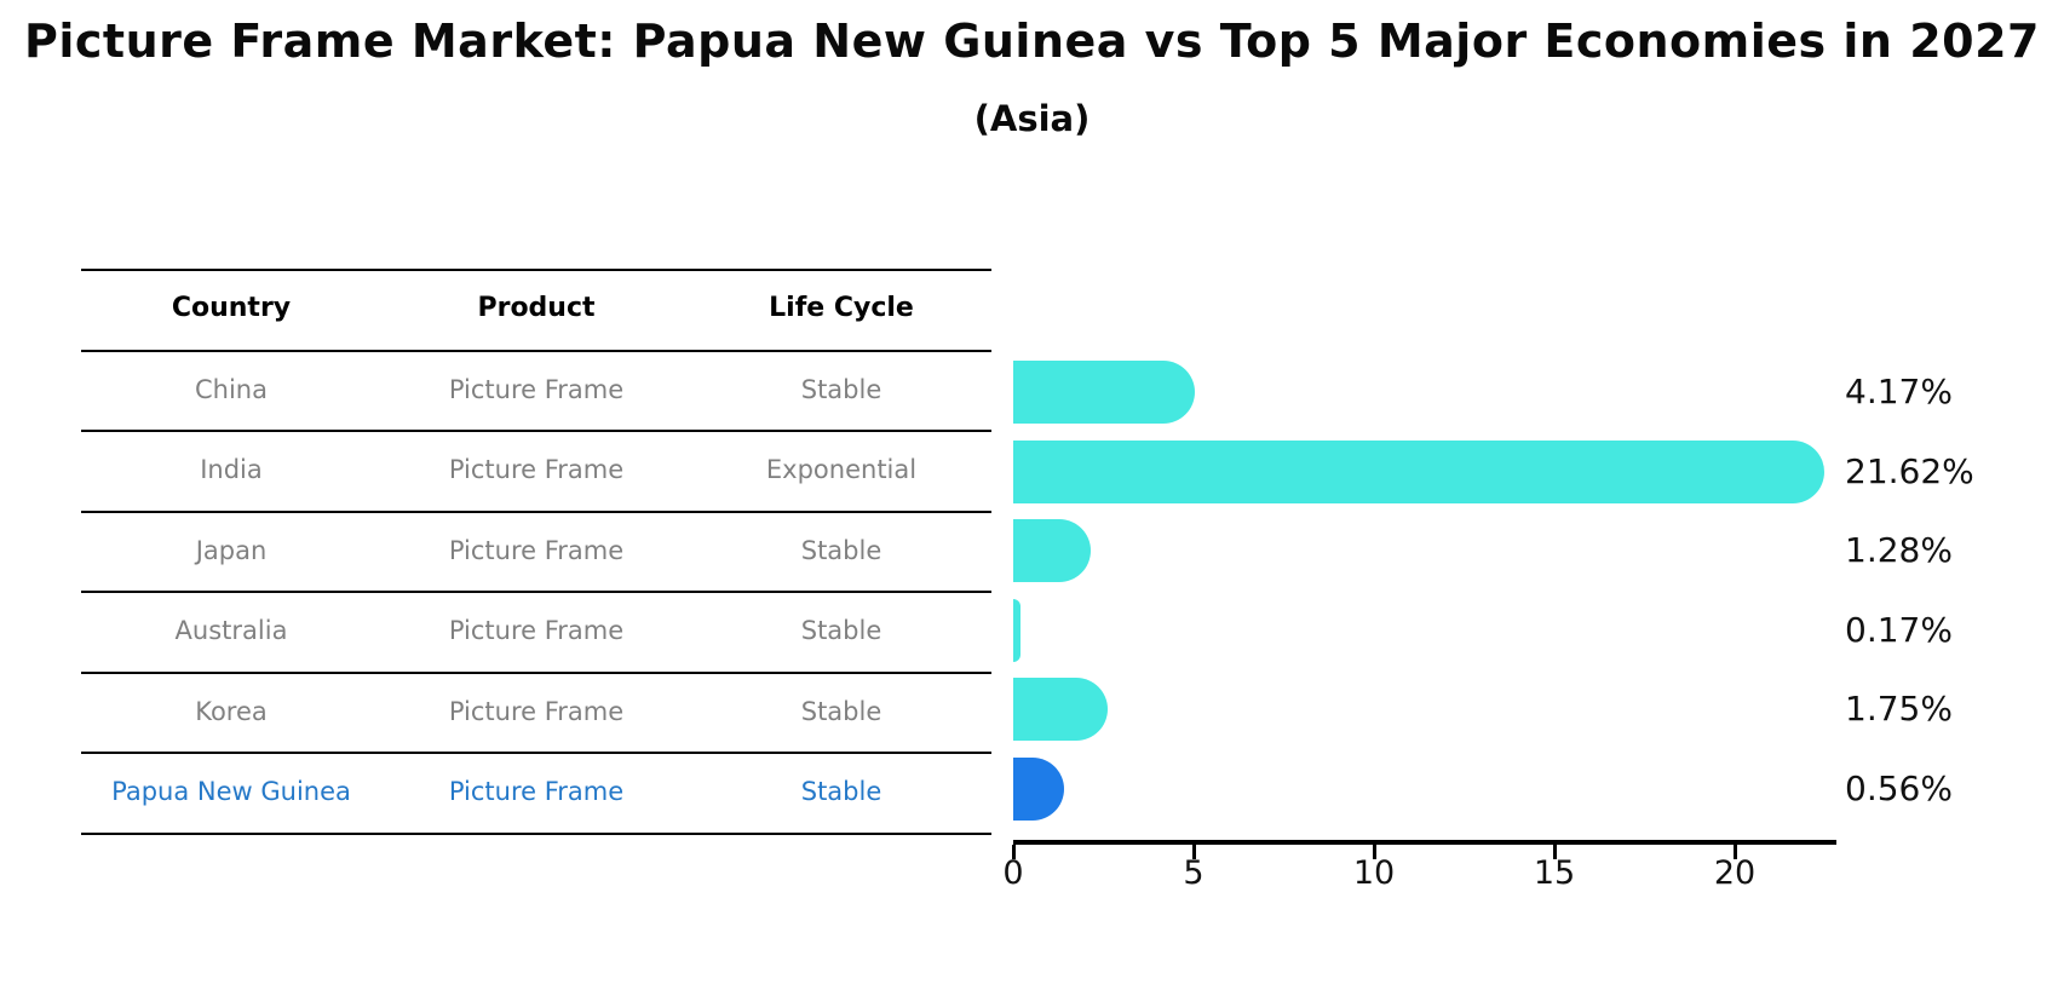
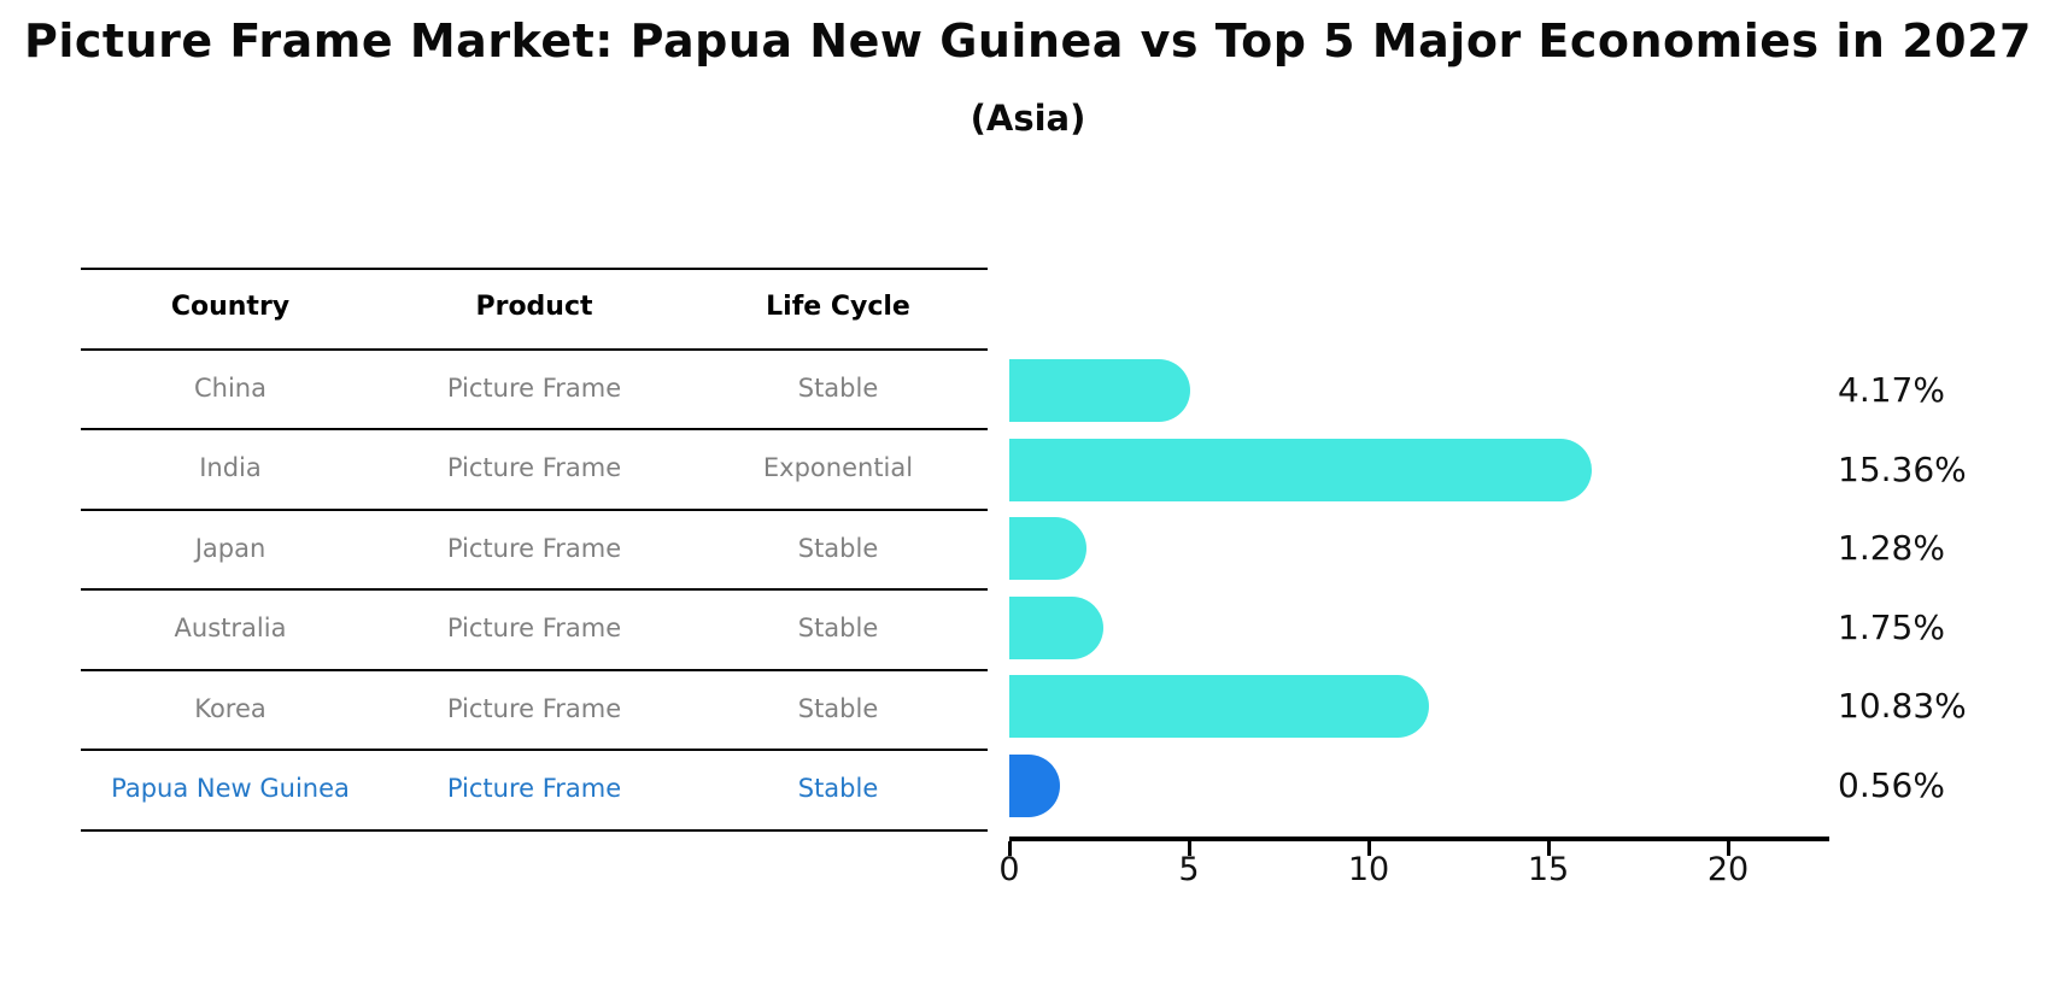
India: 21.62% -> 15.36%
Australia: 0.17% -> 1.75%
Korea: 1.75% -> 10.83%
